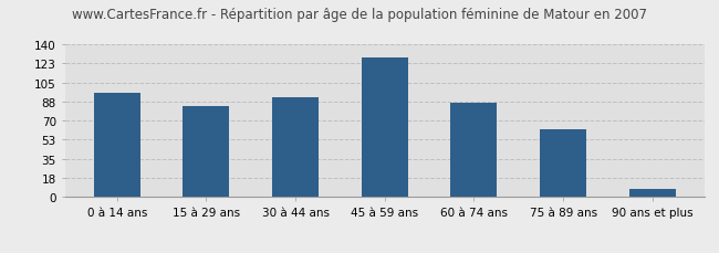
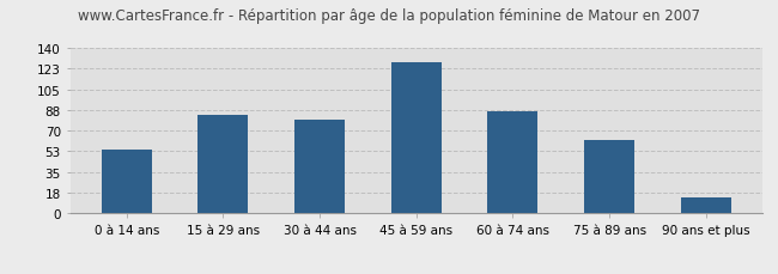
0 à 14 ans: 96 -> 54
30 à 44 ans: 92 -> 80
90 ans et plus: 8 -> 14
